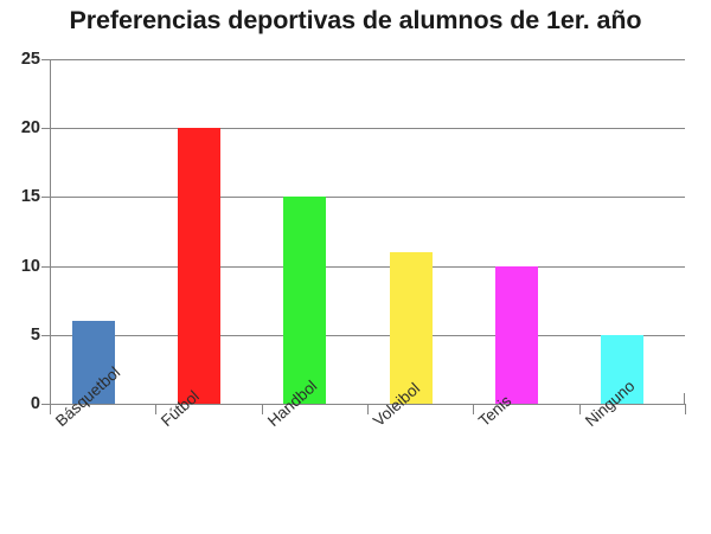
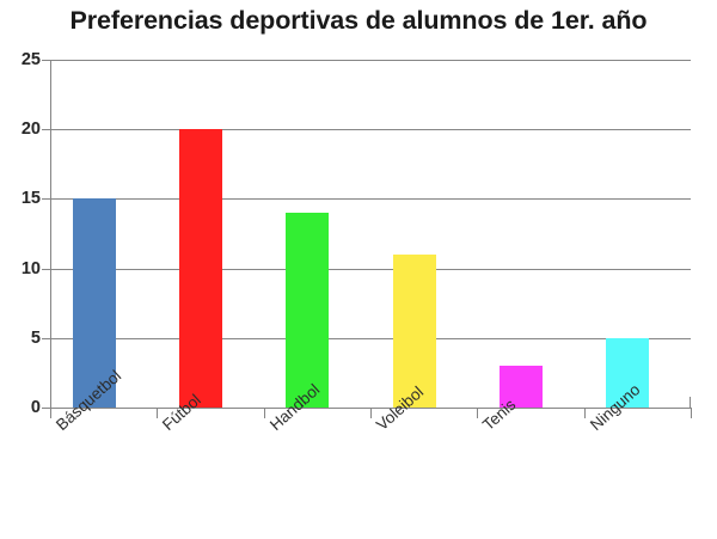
Básquetbol: 6 -> 15
Handbol: 15 -> 14
Tenis: 10 -> 3
